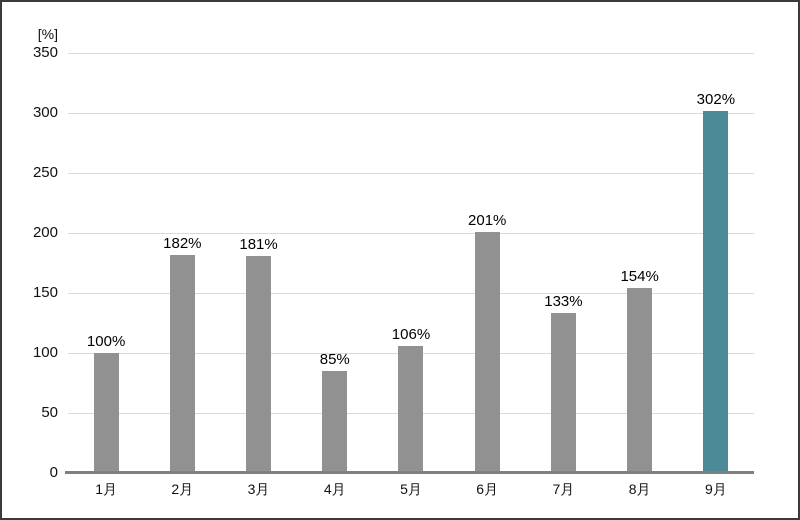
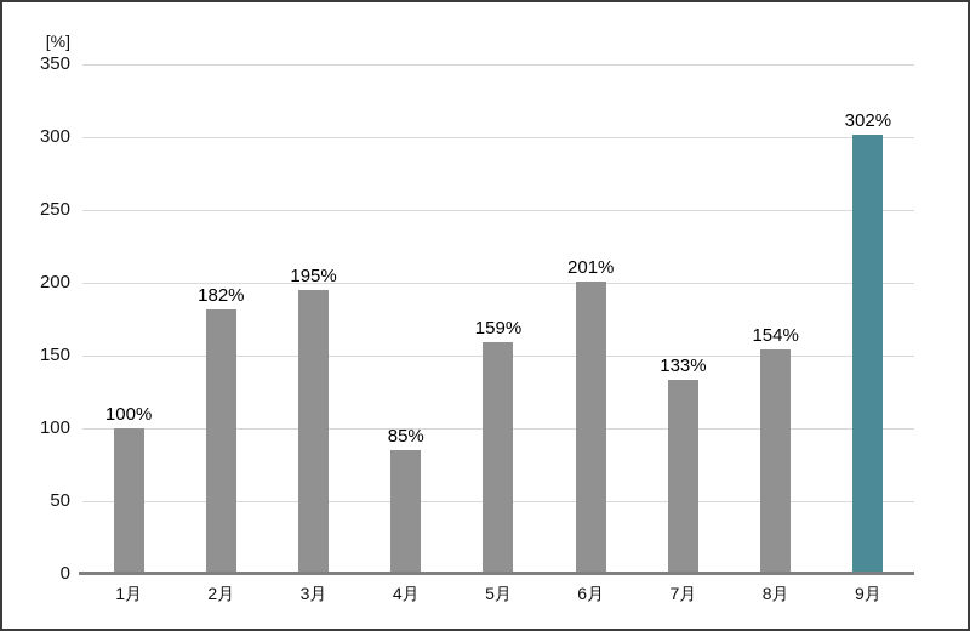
3月: 181% -> 195%
5月: 106% -> 159%
